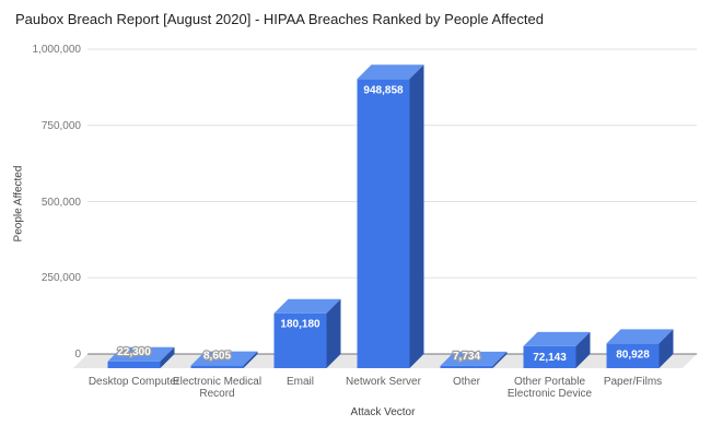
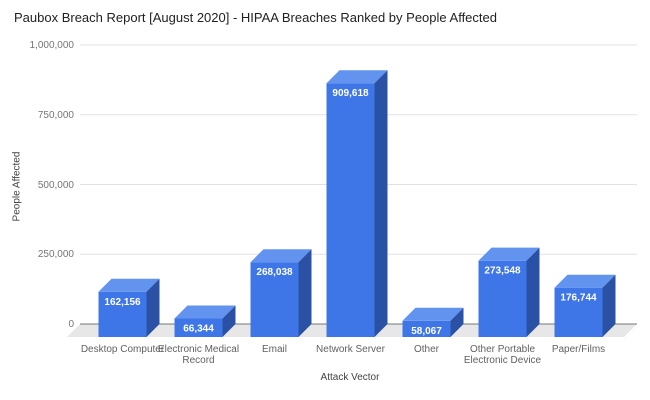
Desktop Computer: 22,300 -> 162,156
Electronic Medical Record: 8,605 -> 66,344
Email: 180,180 -> 268,038
Network Server: 948,858 -> 909,618
Other: 7,734 -> 58,067
Other Portable Electronic Device: 72,143 -> 273,548
Paper/Films: 80,928 -> 176,744
